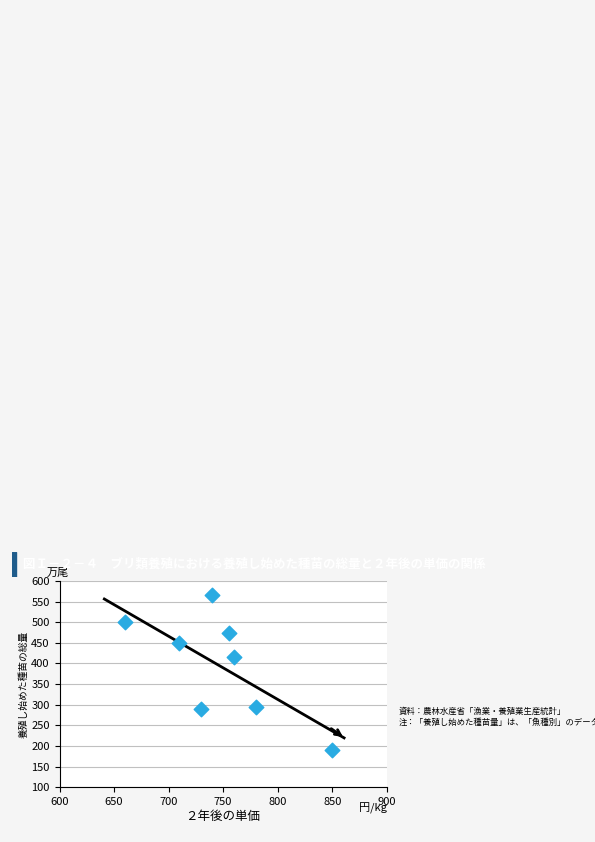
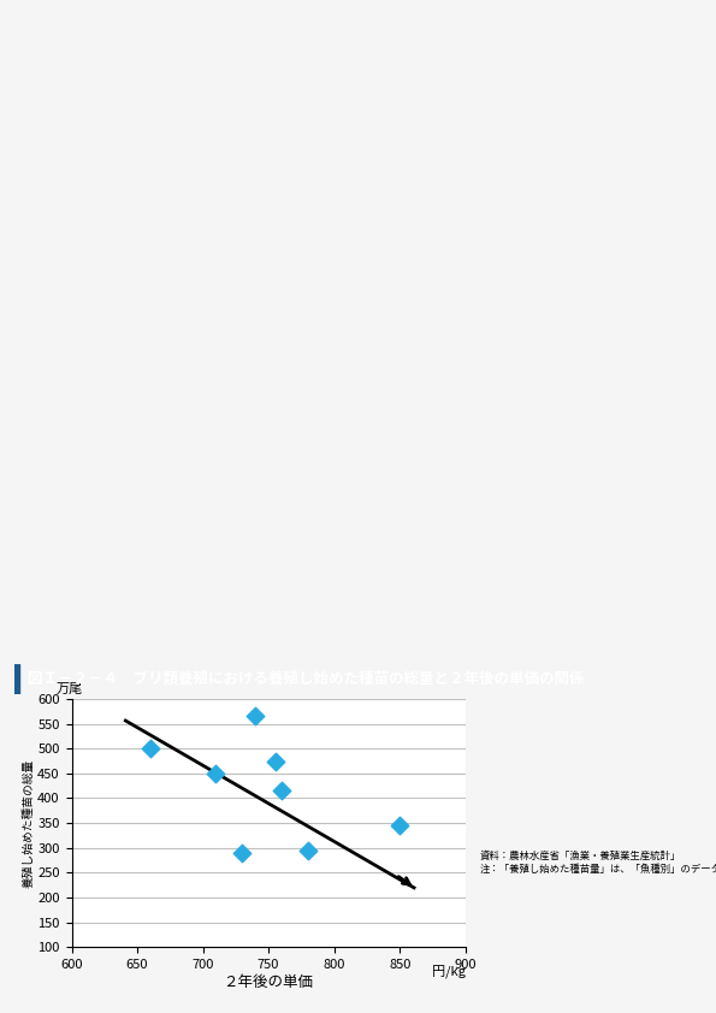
850: 190 -> 345
